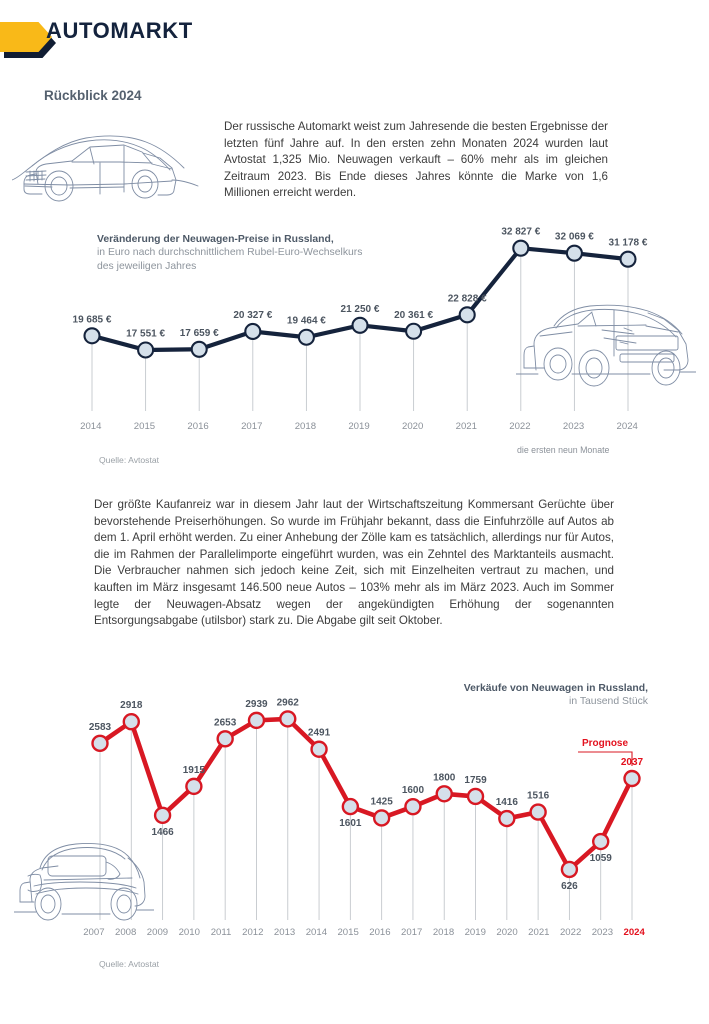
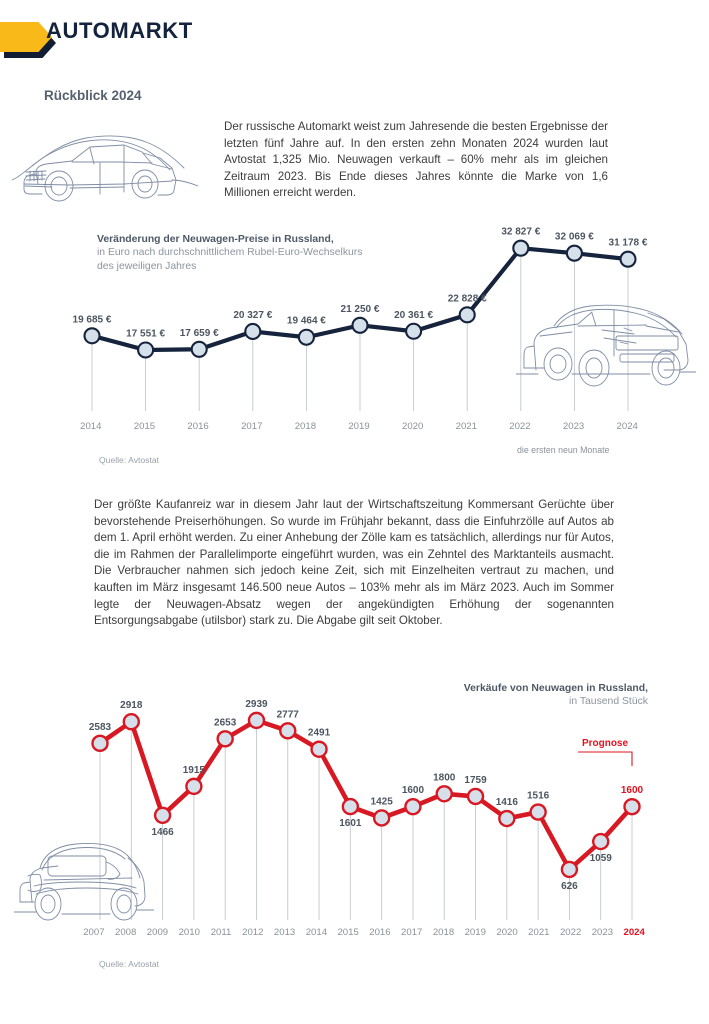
Verkäufe von Neuwagen in Russland,/2013: 2962 -> 2777
Verkäufe von Neuwagen in Russland,/2024: 2037 -> 1600
